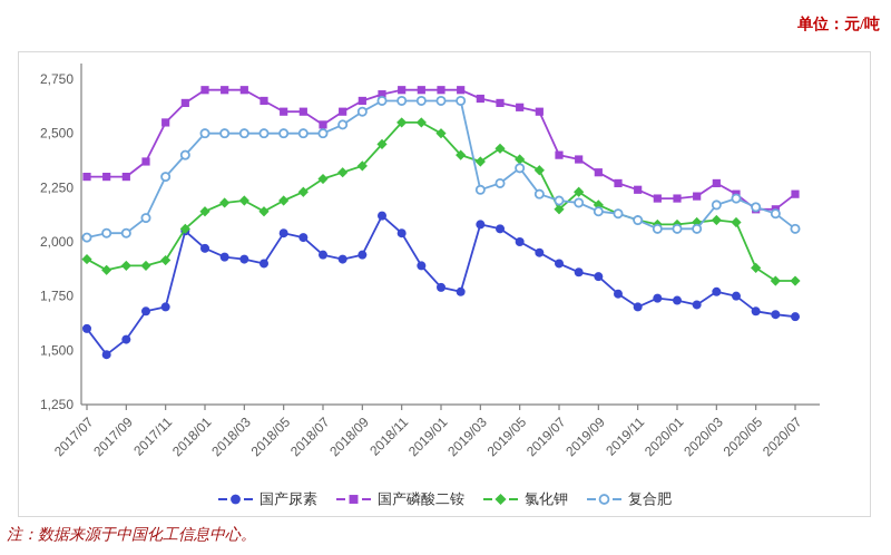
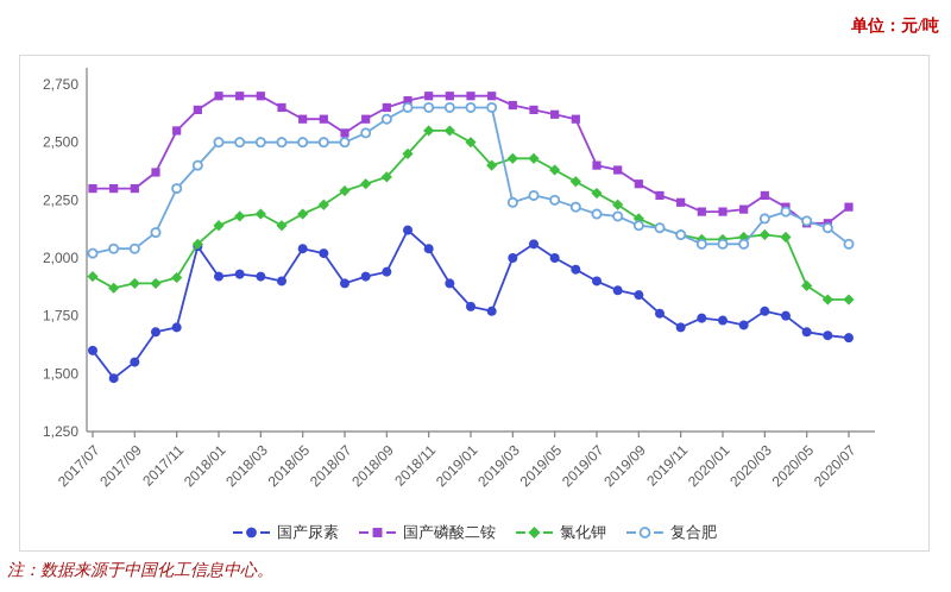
国产尿素/2018/01: 1970 -> 1920
国产尿素/2018/07: 1940 -> 1890
国产尿素/2019/03: 2080 -> 2000
氯化钾/2019/03: 2370 -> 2430
复合肥/2019/05: 2340 -> 2250
氯化钾/2019/07: 2150 -> 2280
